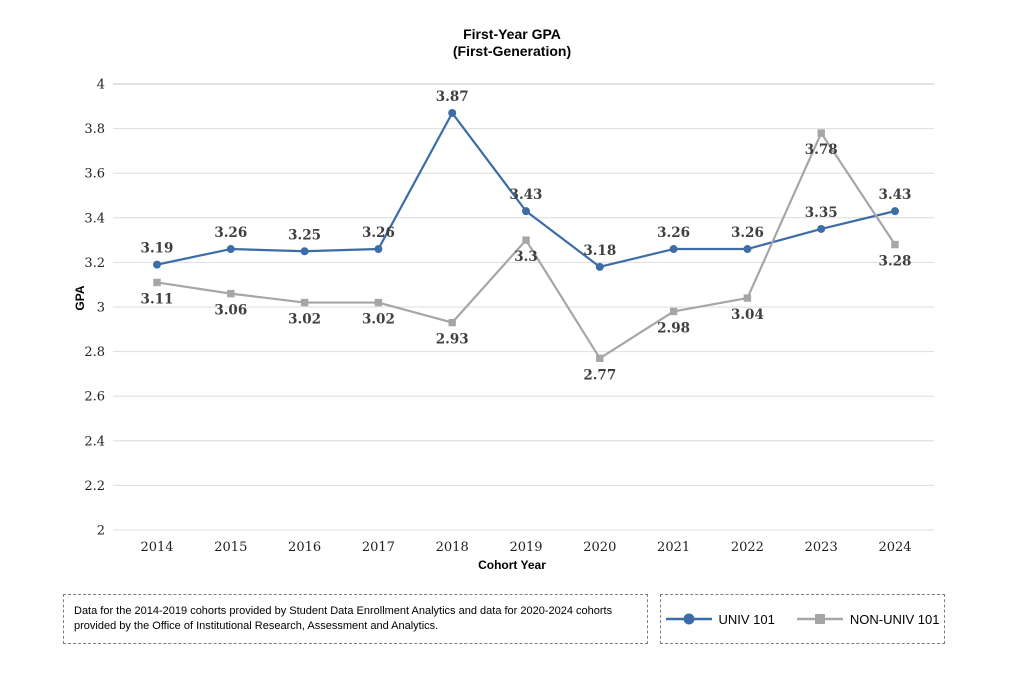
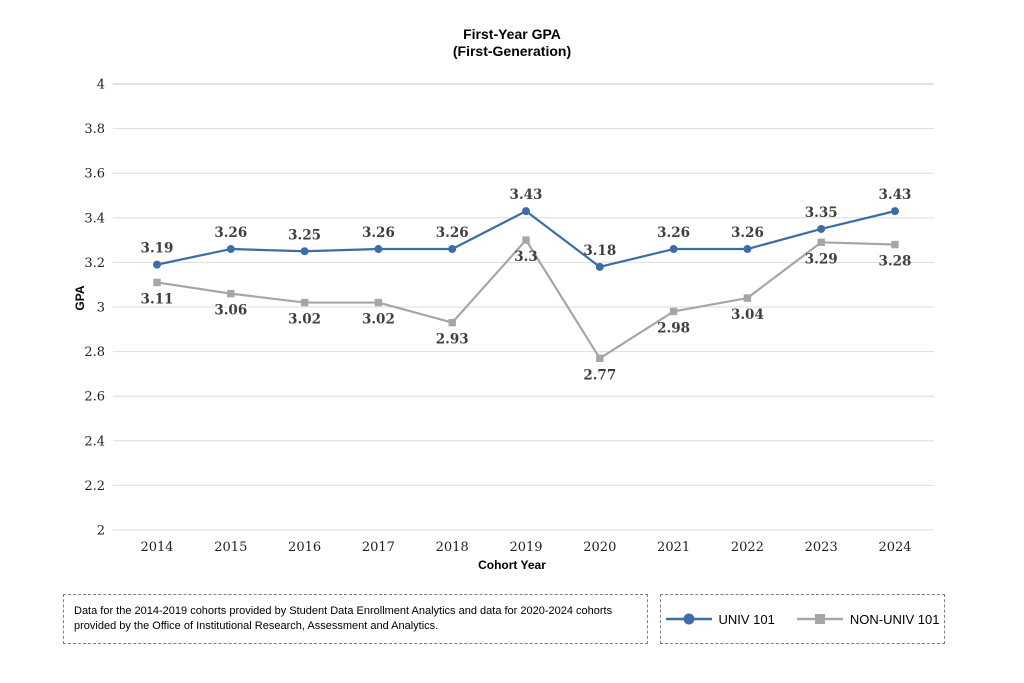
UNIV 101/2018: 3.87 -> 3.26
NON-UNIV 101/2023: 3.78 -> 3.29
